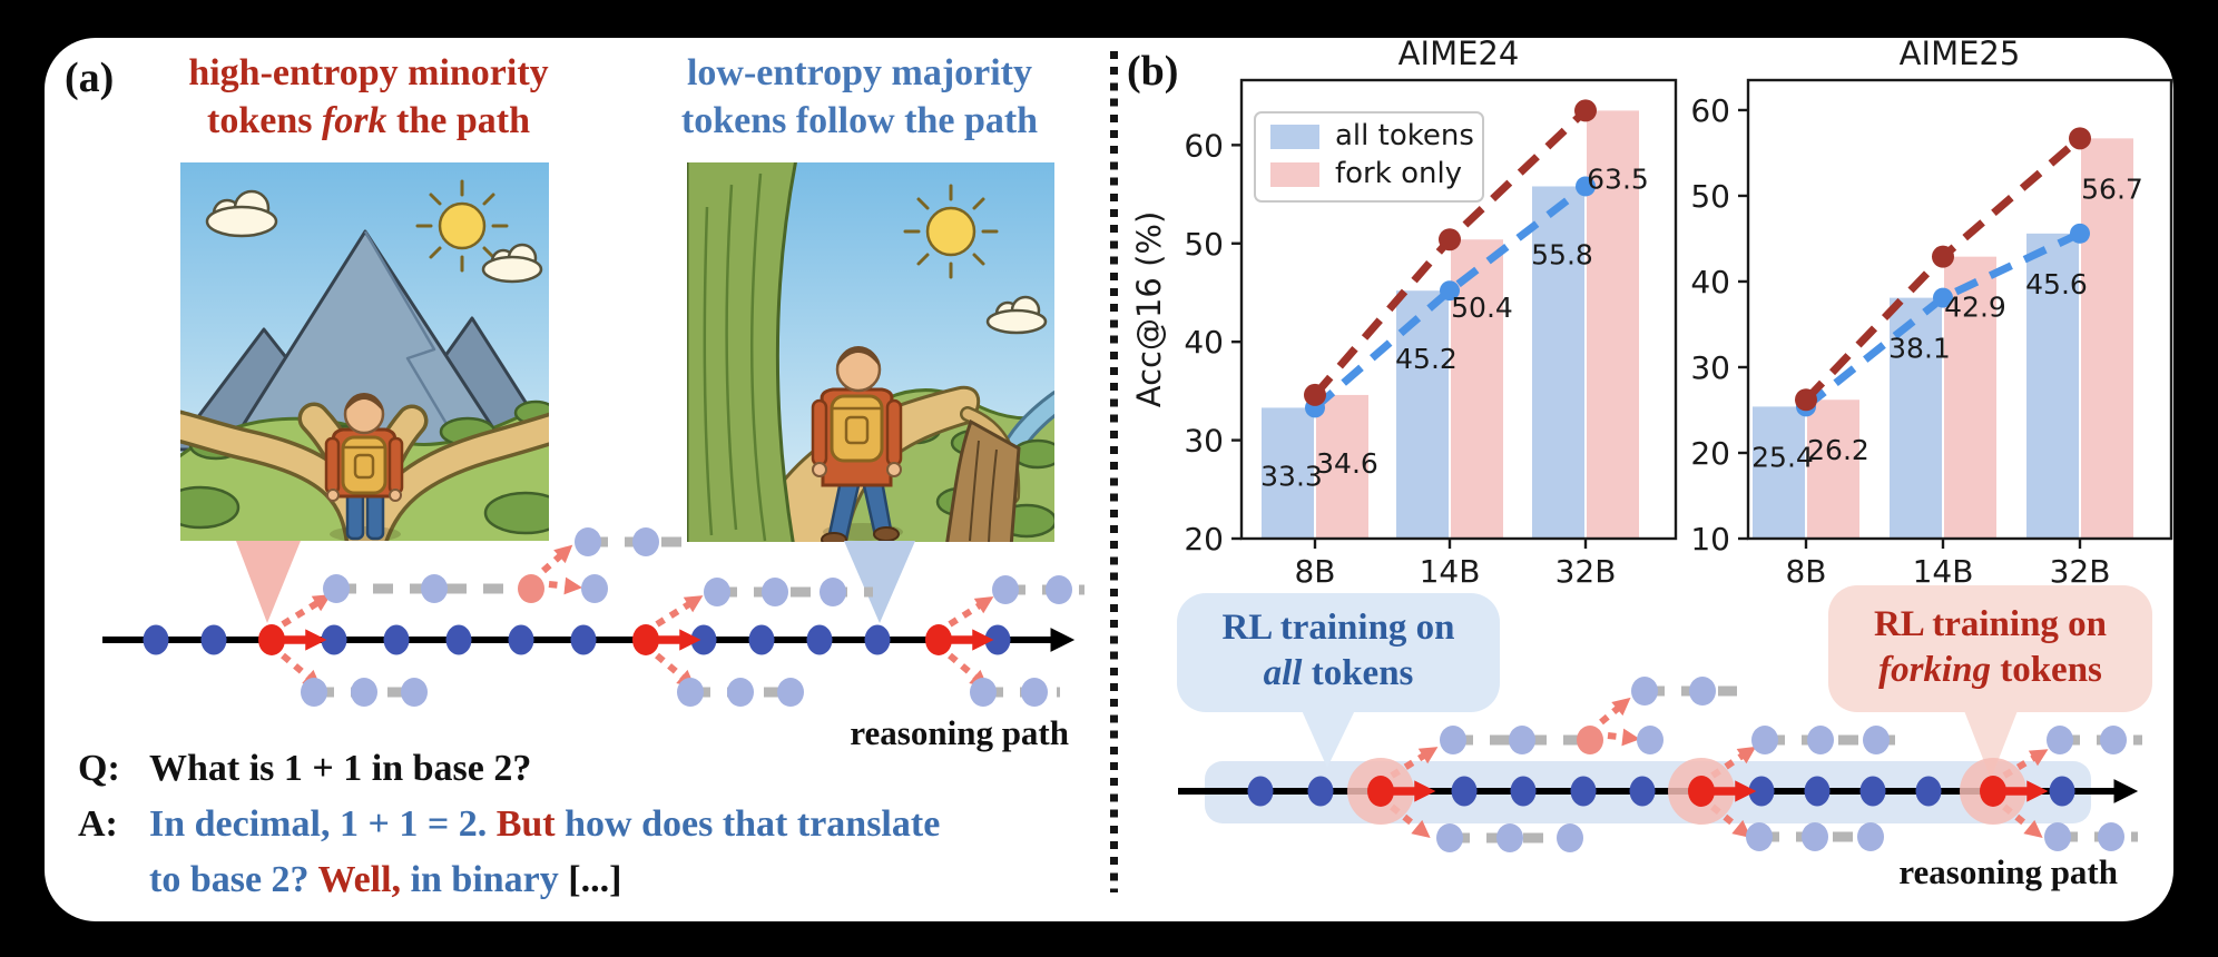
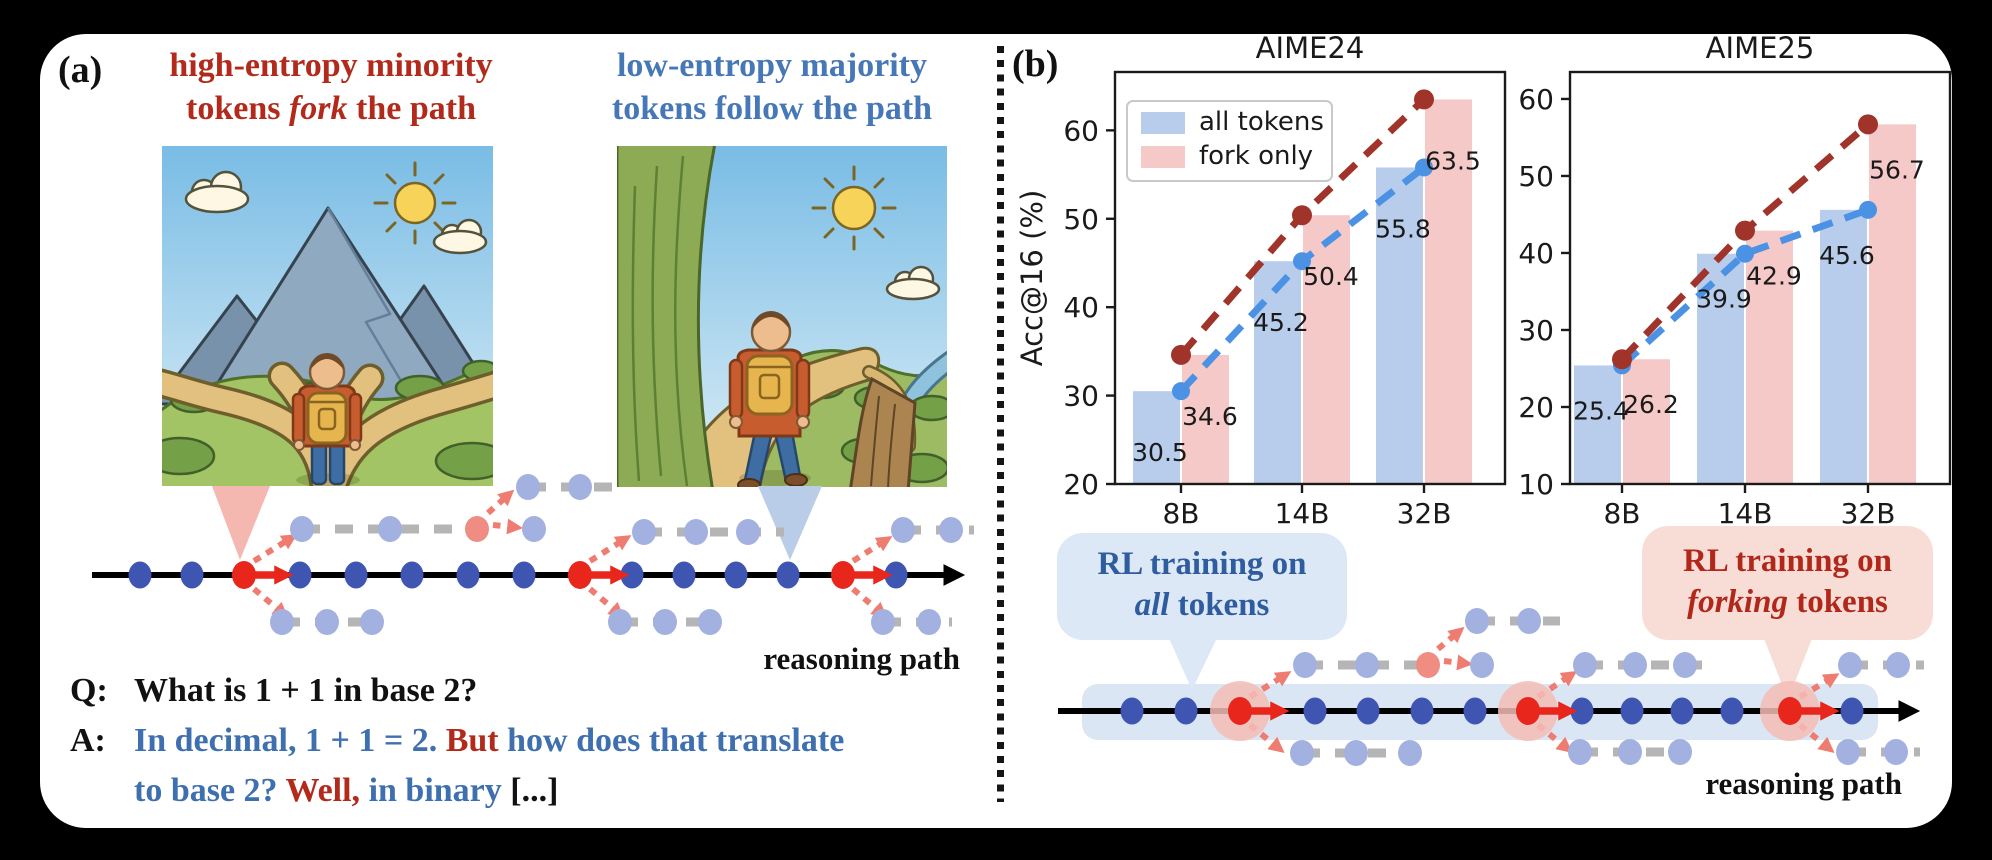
AIME24/all tokens/8B: 33.3 -> 30.5
AIME25/all tokens/14B: 38.1 -> 39.9
